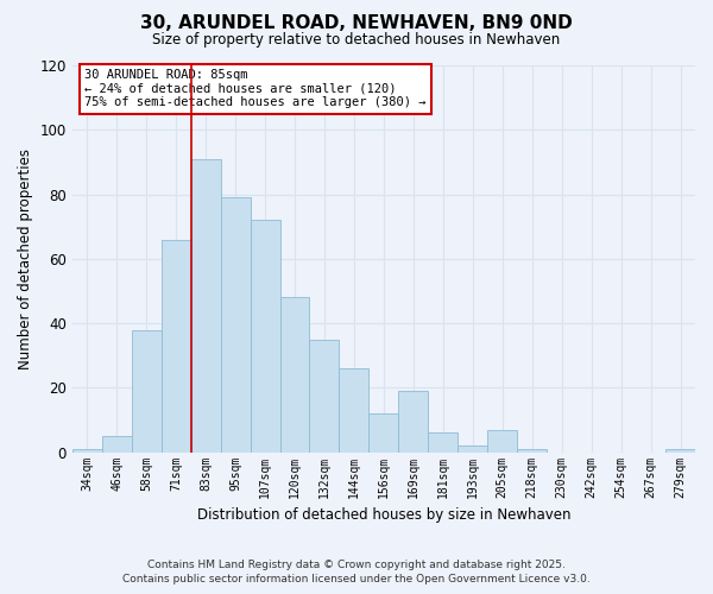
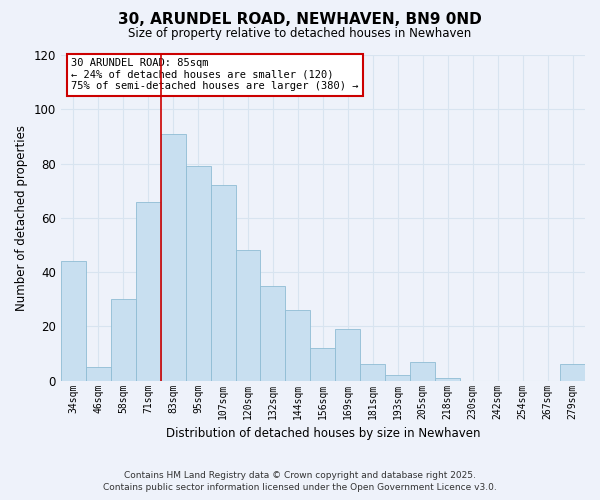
34sqm: 1 -> 44
58sqm: 38 -> 30
279sqm: 1 -> 6
